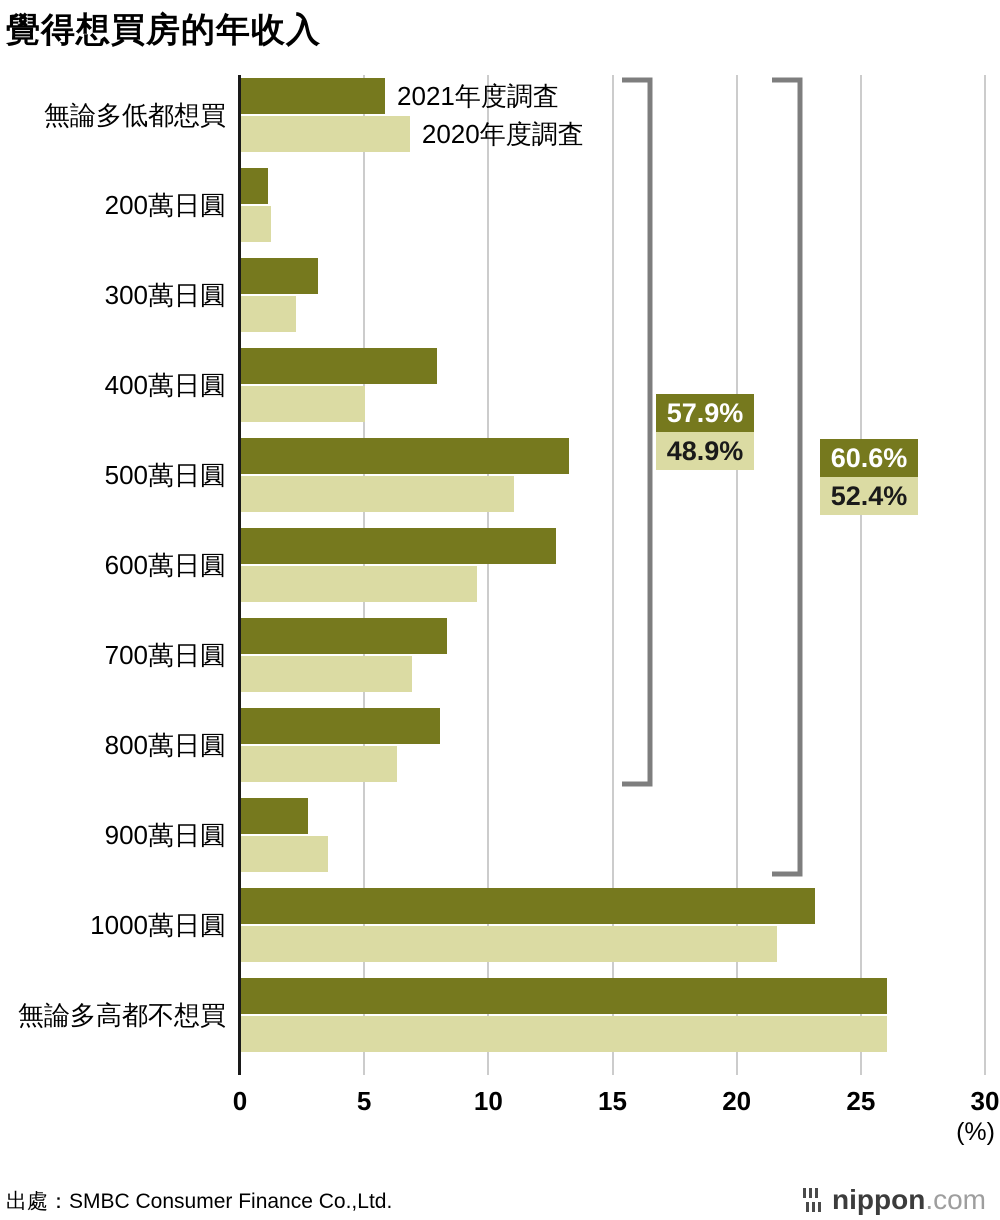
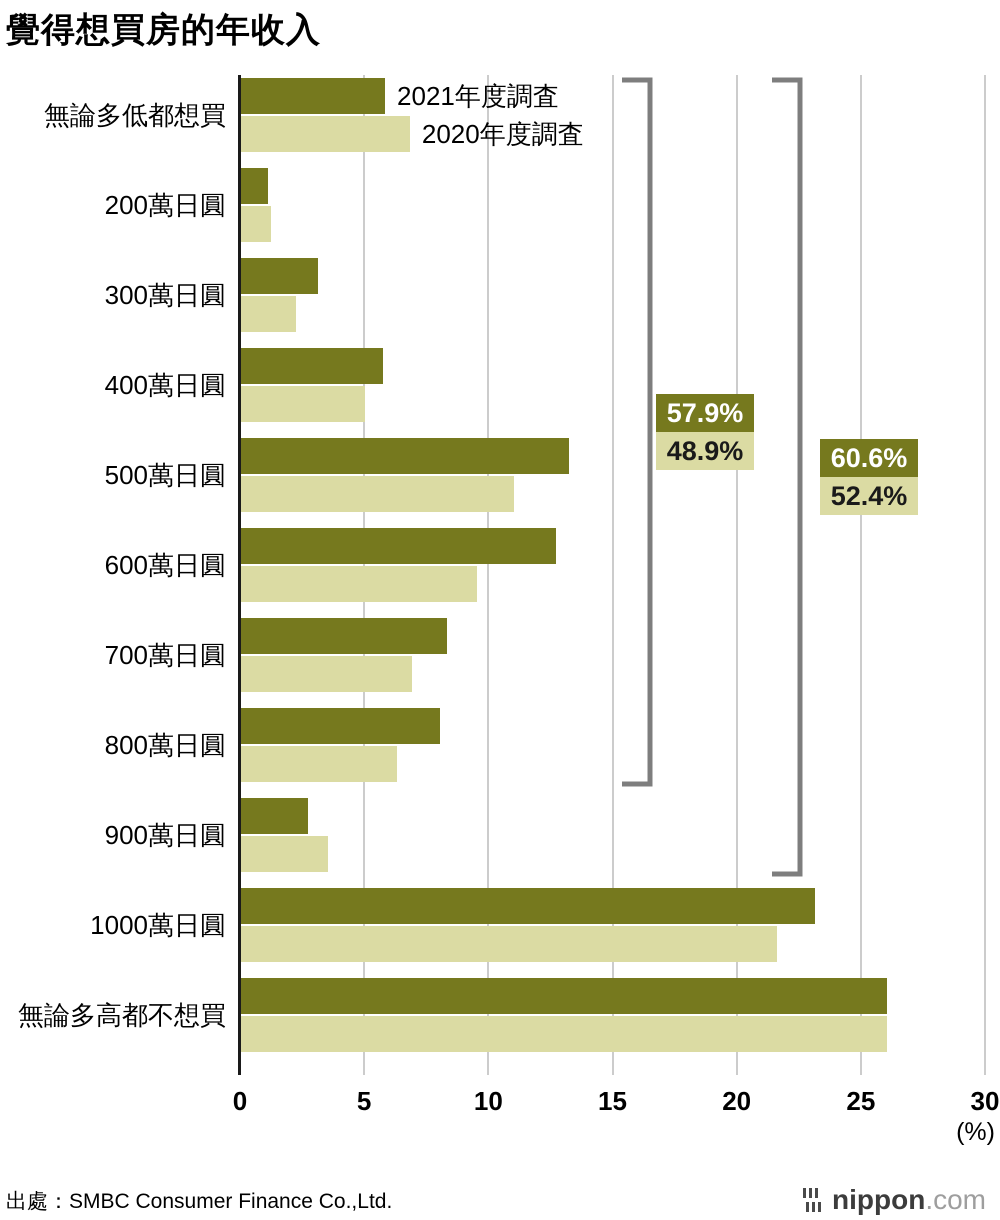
2021年度調査/400萬日圓: 7.9 -> 5.7
